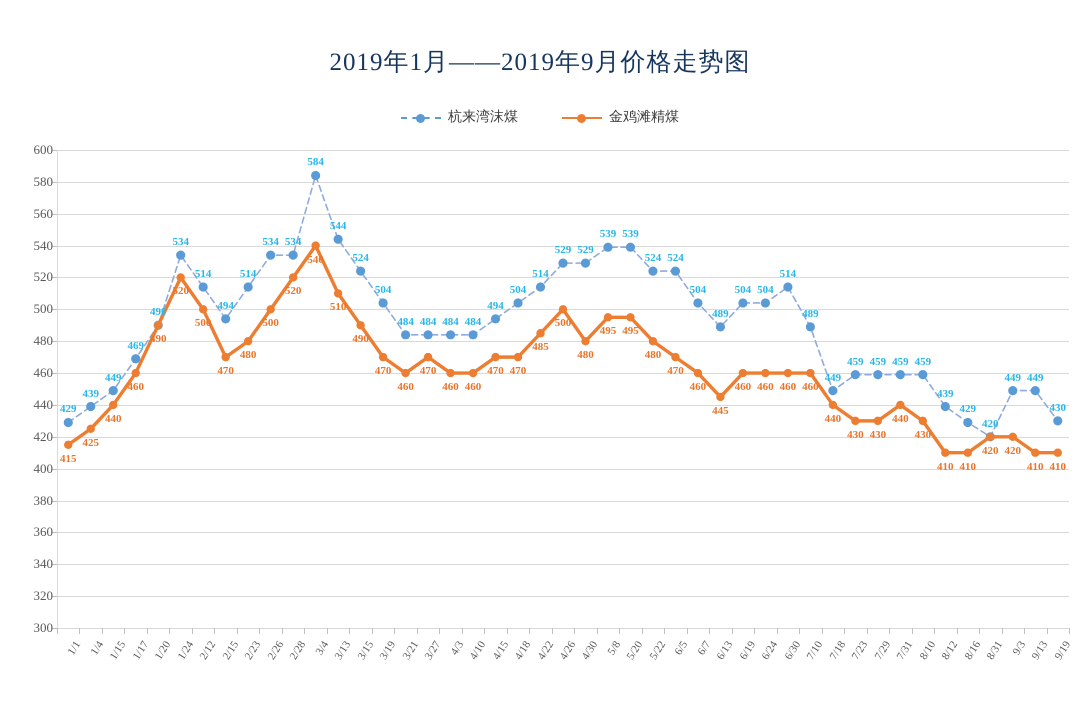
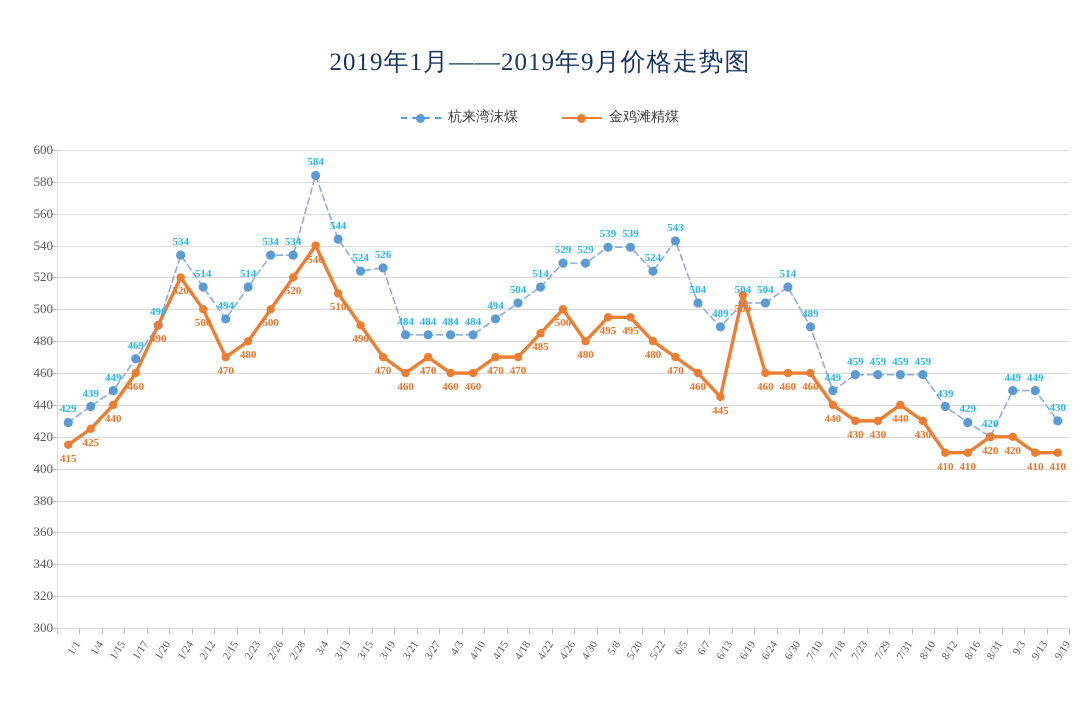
杭来湾沫煤/3/19: 504 -> 526
杭来湾沫煤/6/5: 524 -> 543
金鸡滩精煤/6/19: 460 -> 509
